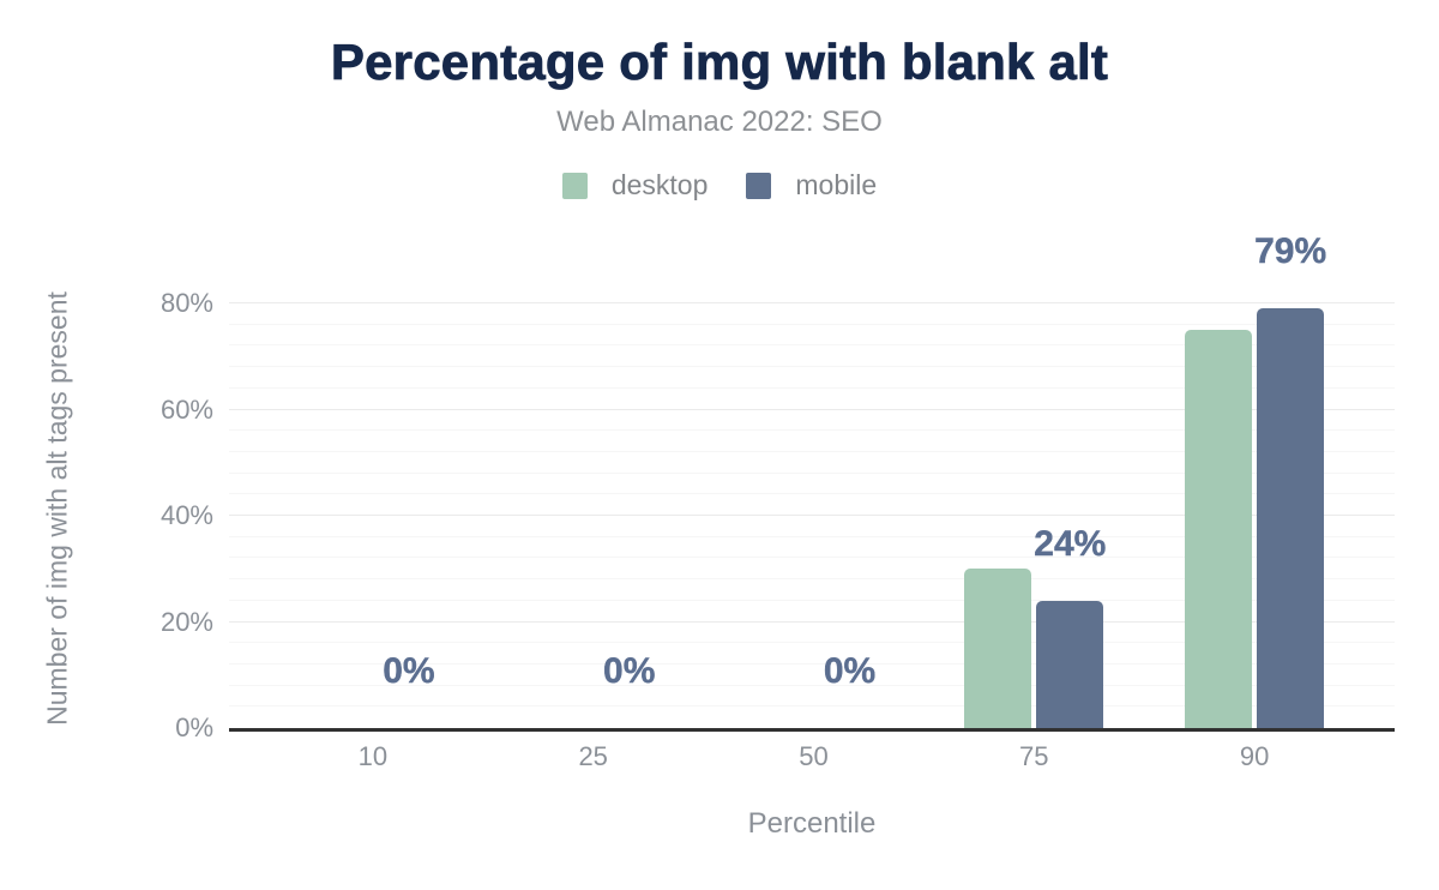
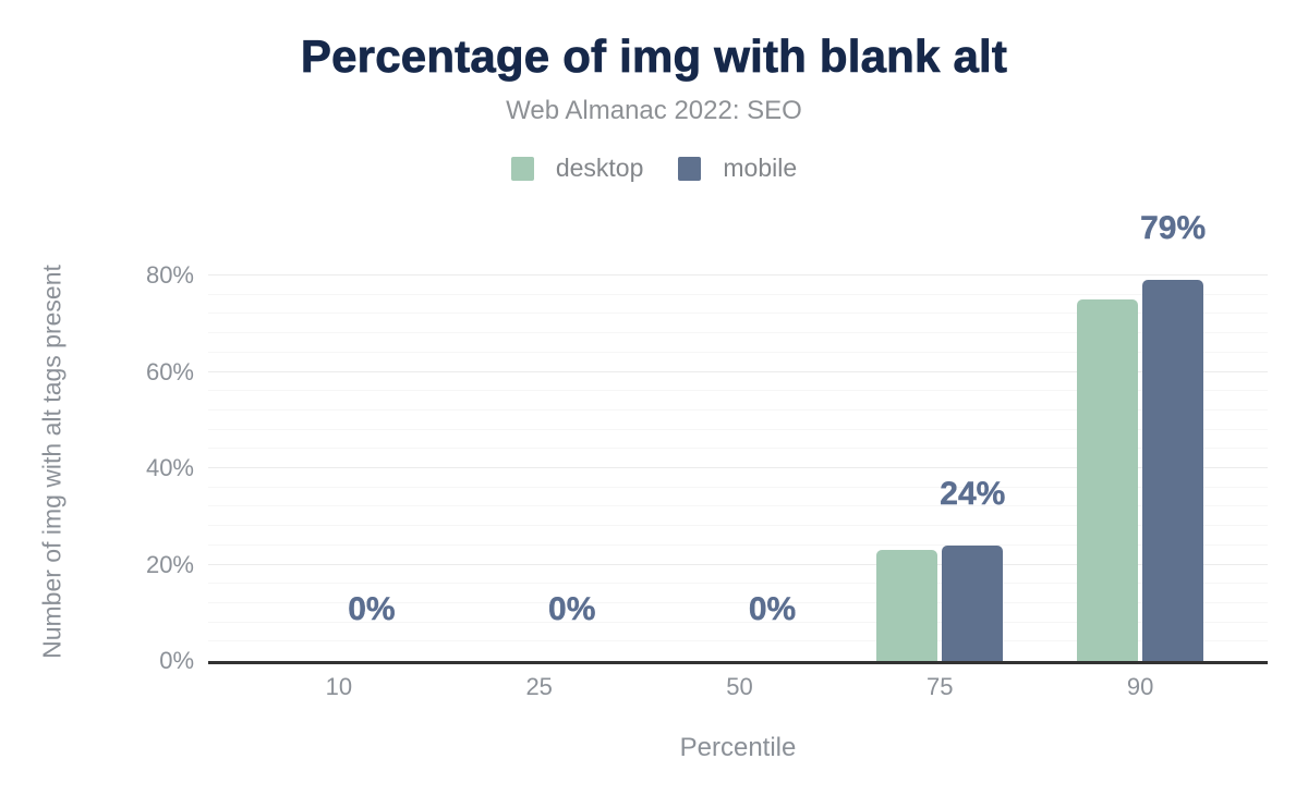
desktop/75: 30% -> 23%
